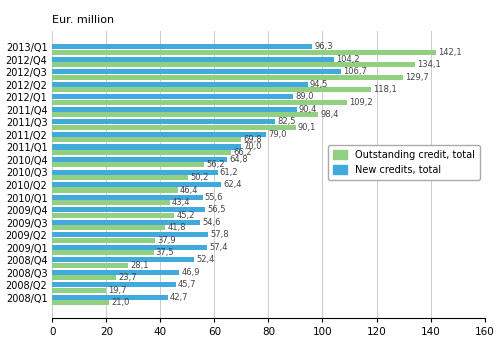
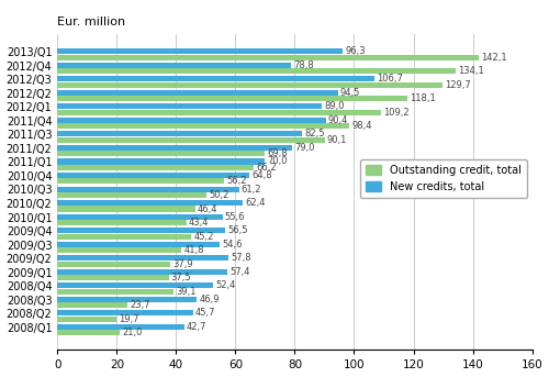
New credits, total/2012/Q4: 104,2 -> 78,8
Outstanding credit, total/2008/Q4: 28,1 -> 39,1
